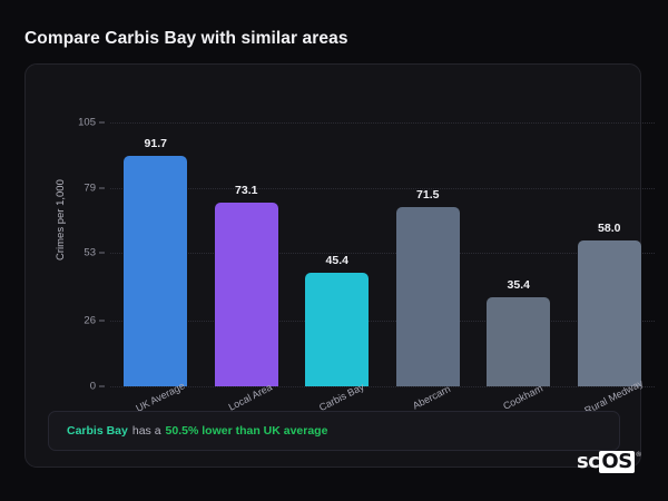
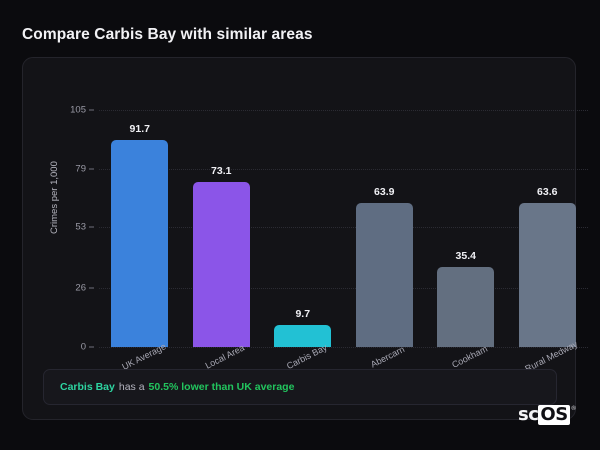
Carbis Bay: 45.4 -> 9.7
Abercarn: 71.5 -> 63.9
Rural Medway: 58.0 -> 63.6
